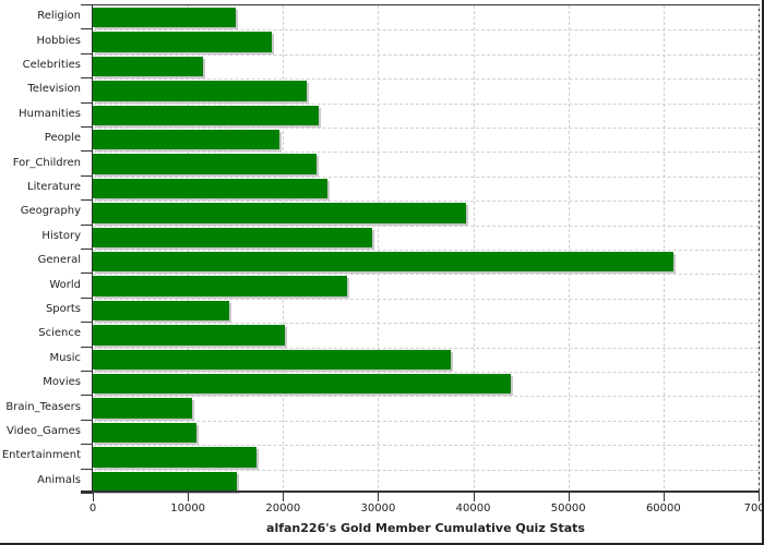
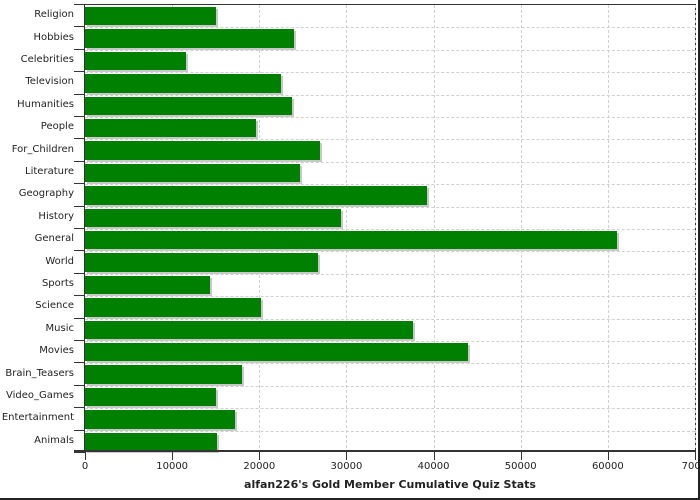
Hobbies: 19000 -> 24000
For_Children: 24000 -> 27000
Brain_Teasers: 10000 -> 18000
Video_Games: 11000 -> 15000
